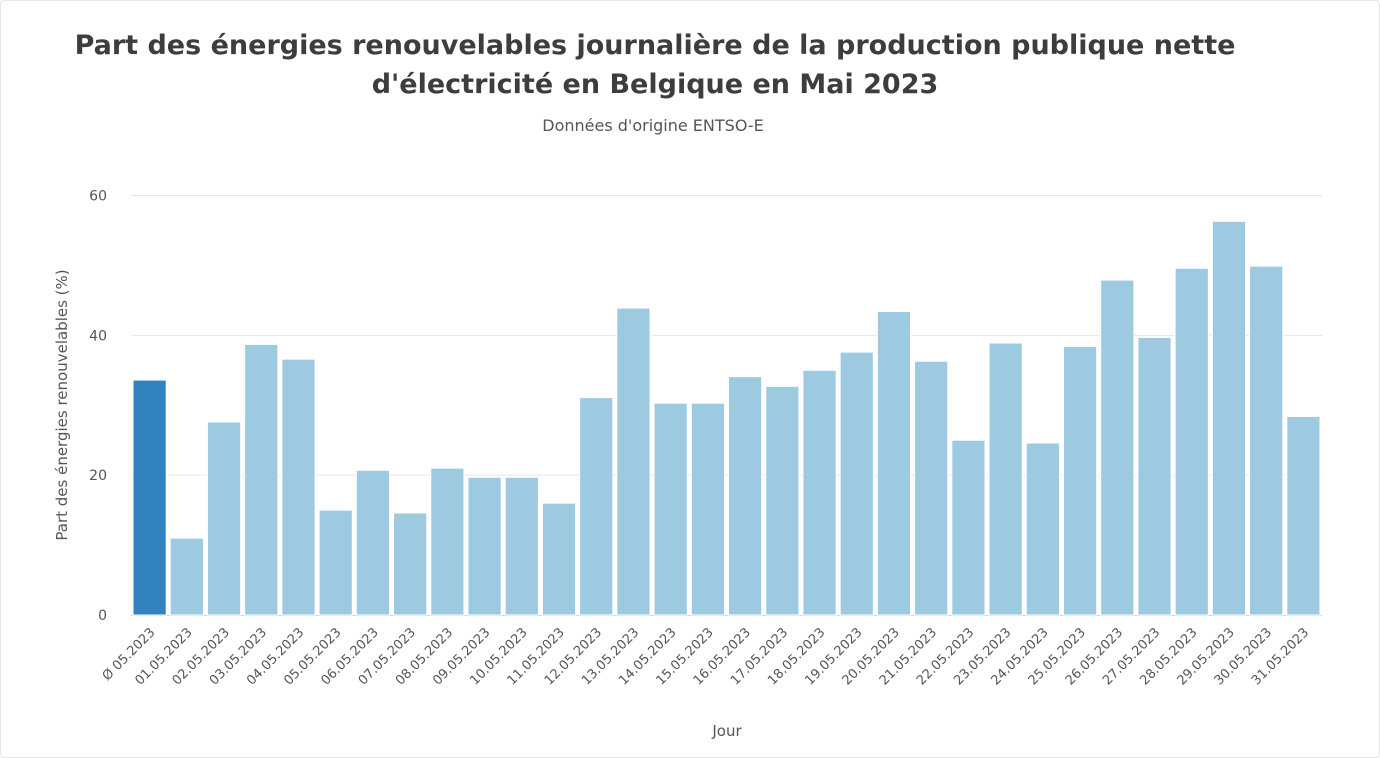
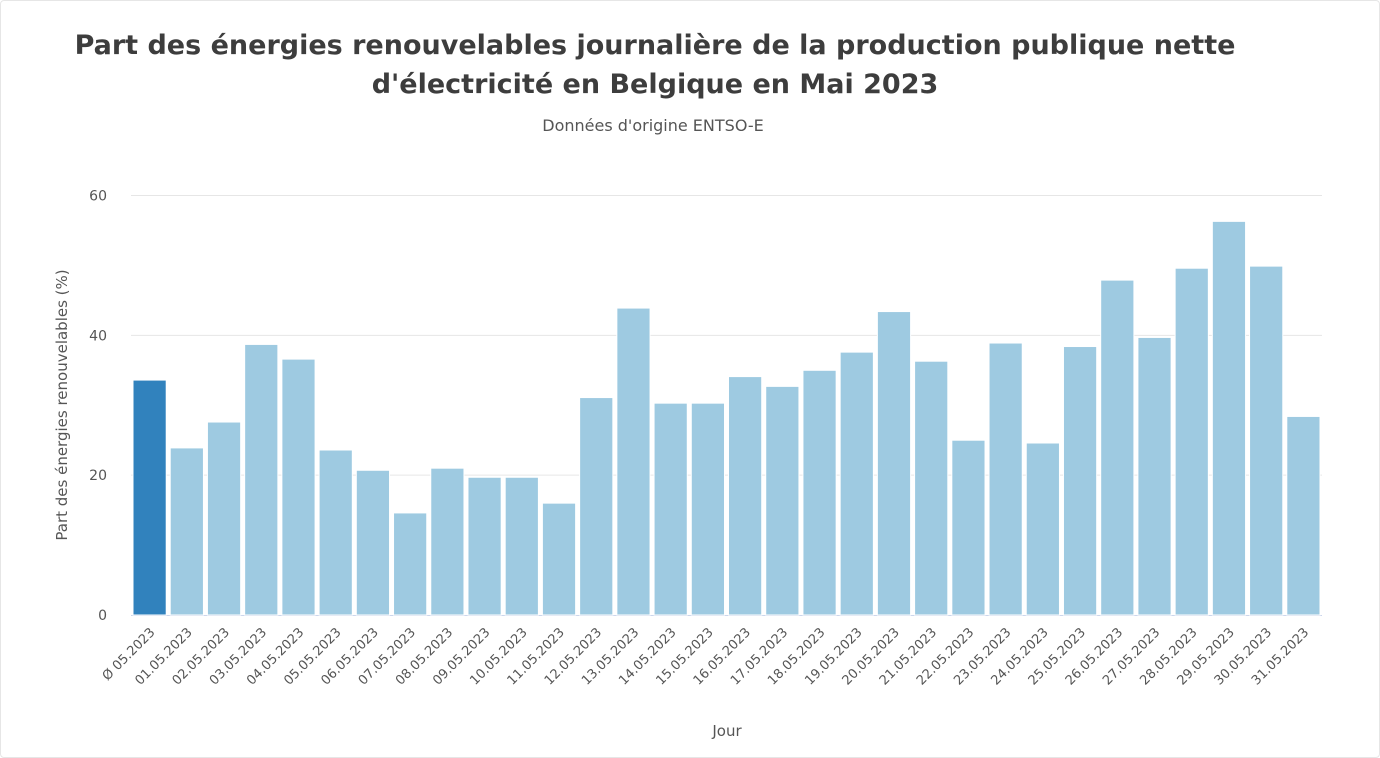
01.05.2023: 11 -> 24
05.05.2023: 15 -> 24
